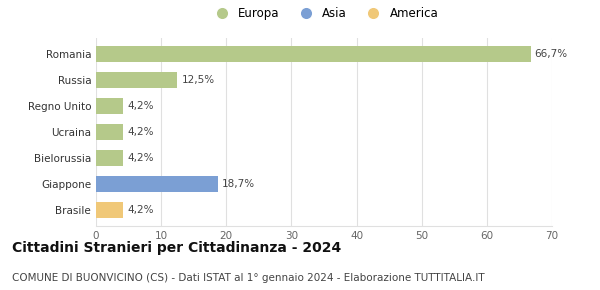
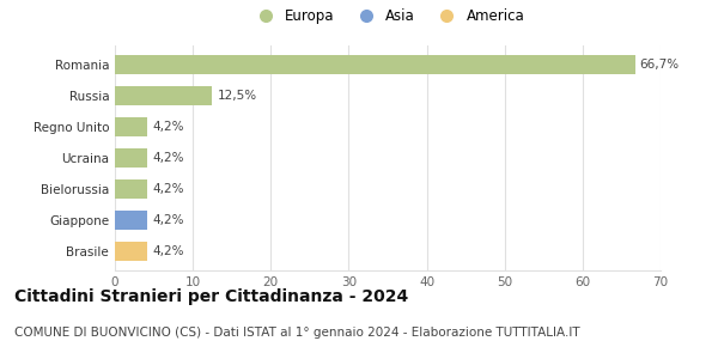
Giappone: 18,7% -> 4,2%
